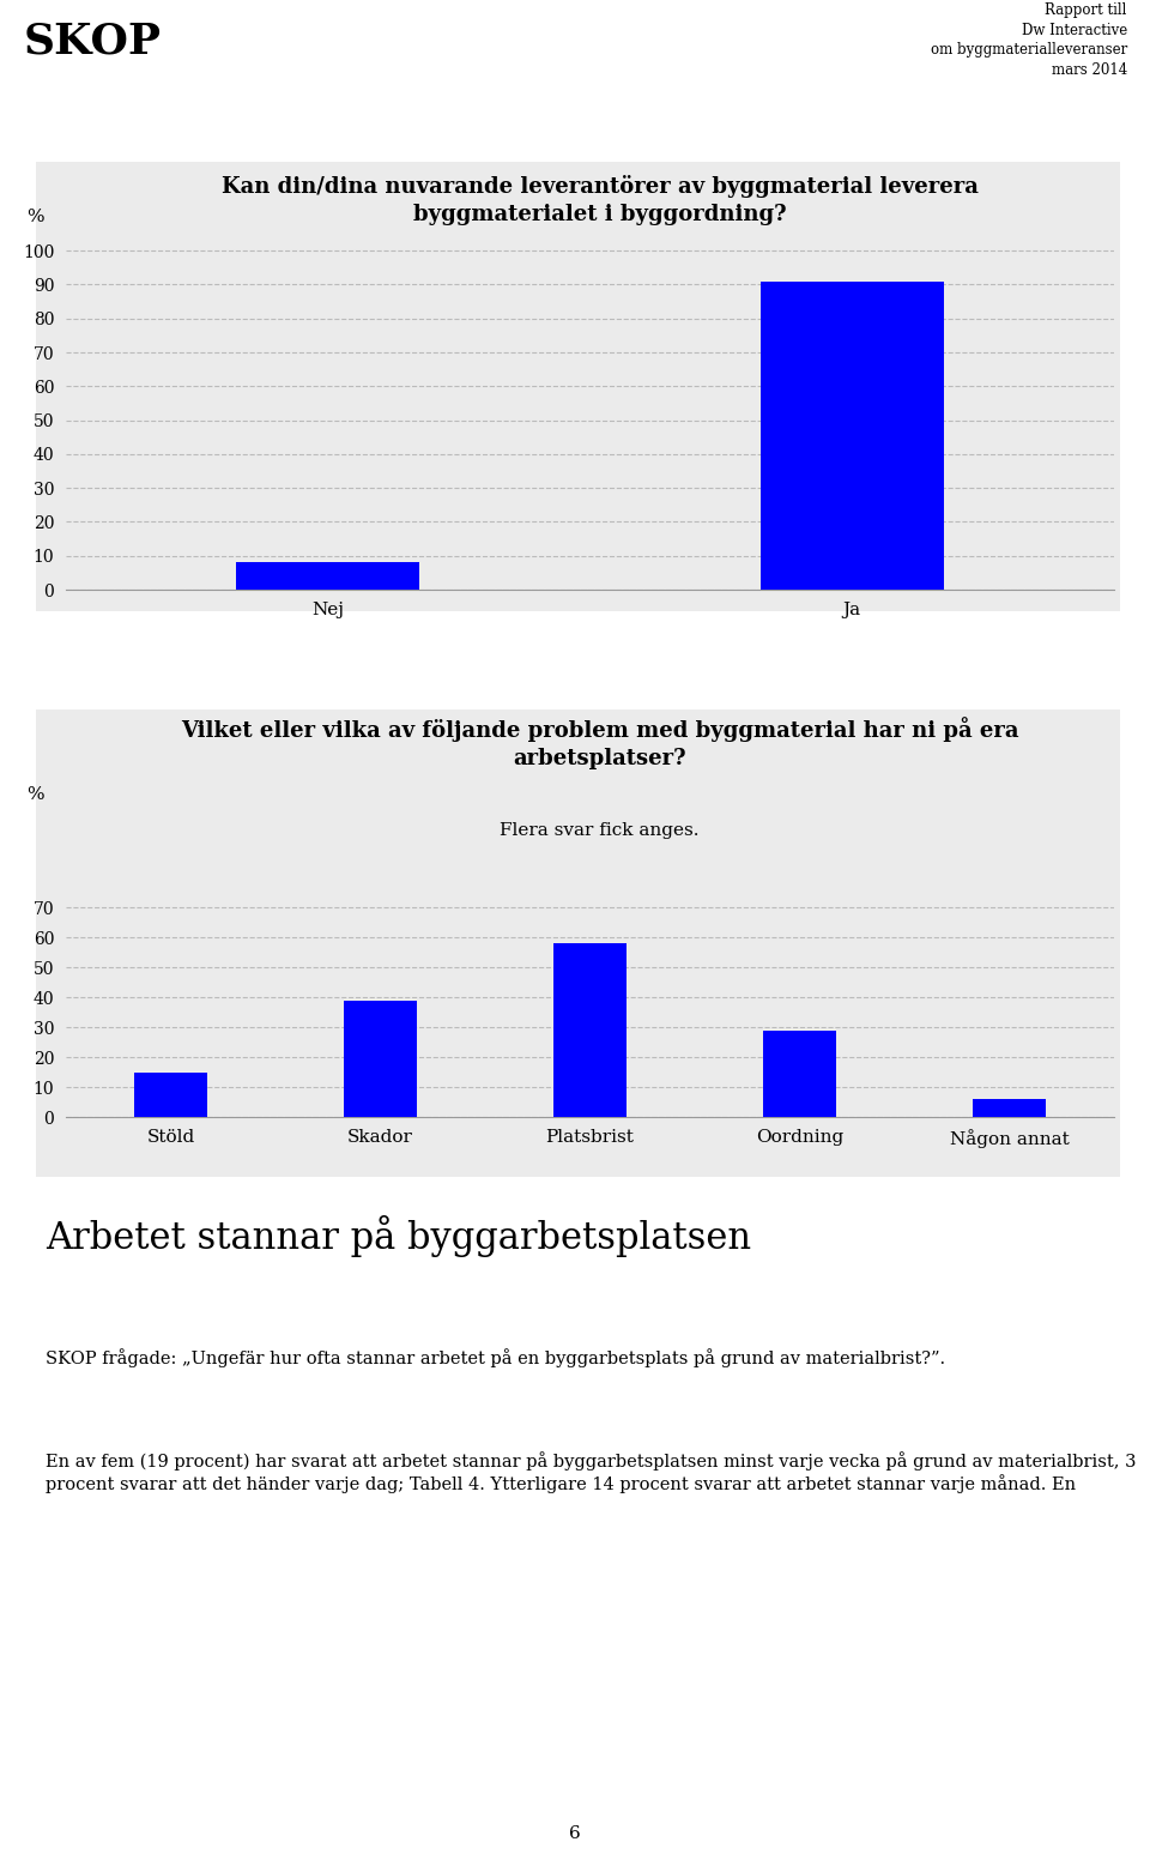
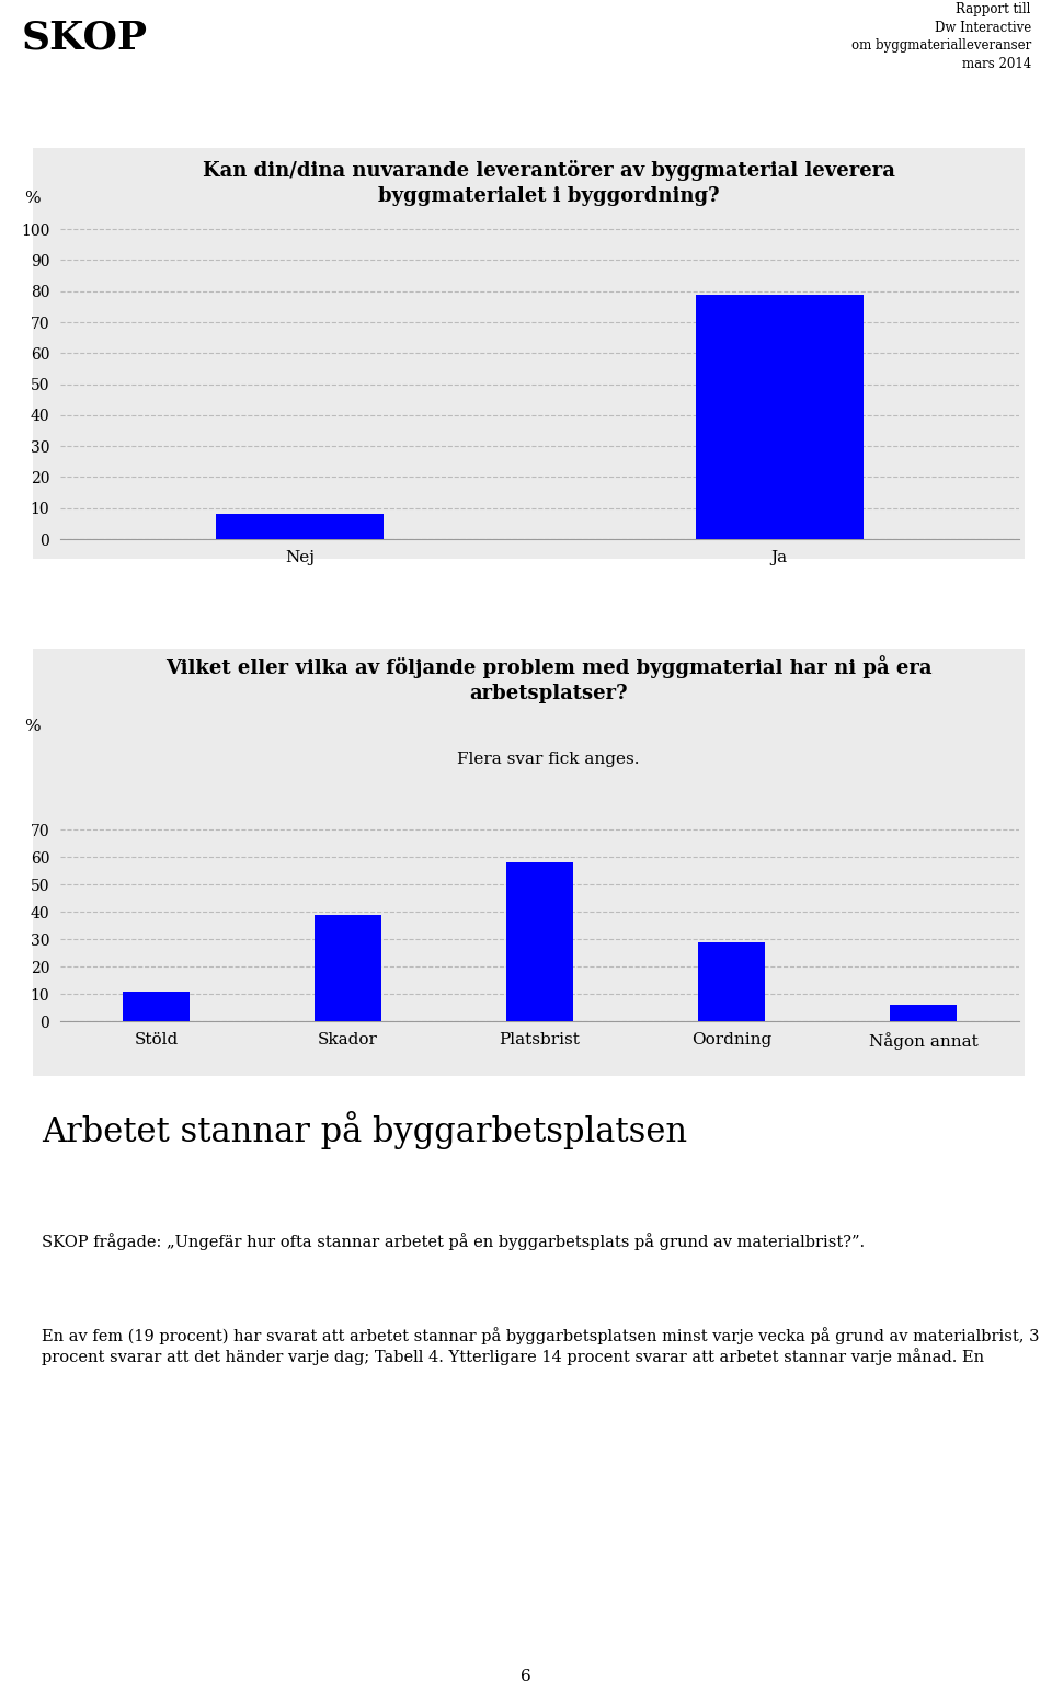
Ja: 91 -> 79
Stöld: 15 -> 11
